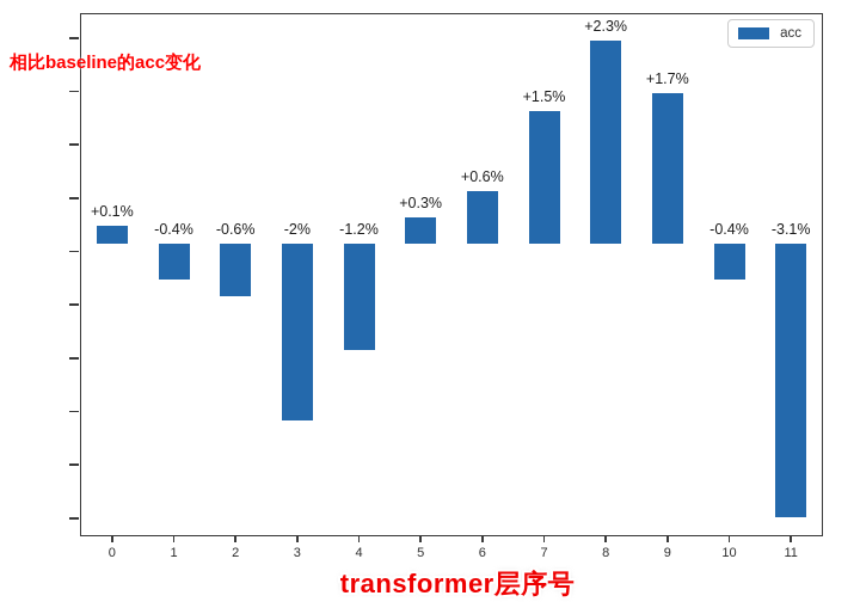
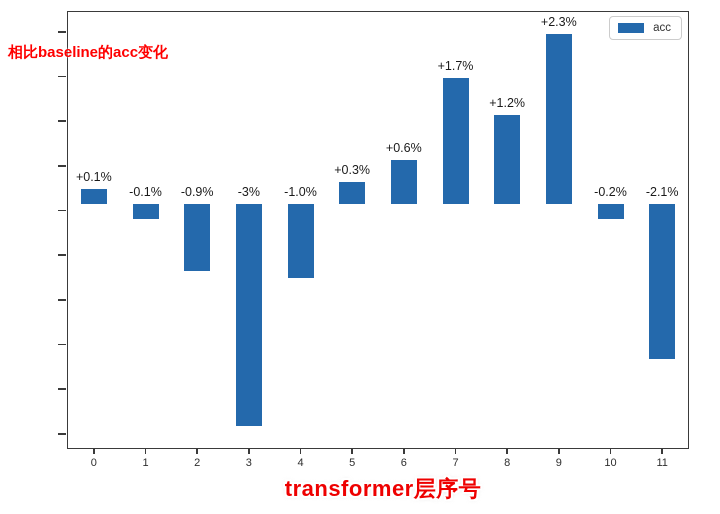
1: -0.4% -> -0.1%
2: -0.6% -> -0.9%
3: -2% -> -3%
4: -1.2% -> -1.0%
7: +1.5% -> +1.7%
8: +2.3% -> +1.2%
9: +1.7% -> +2.3%
10: -0.4% -> -0.2%
11: -3.1% -> -2.1%
